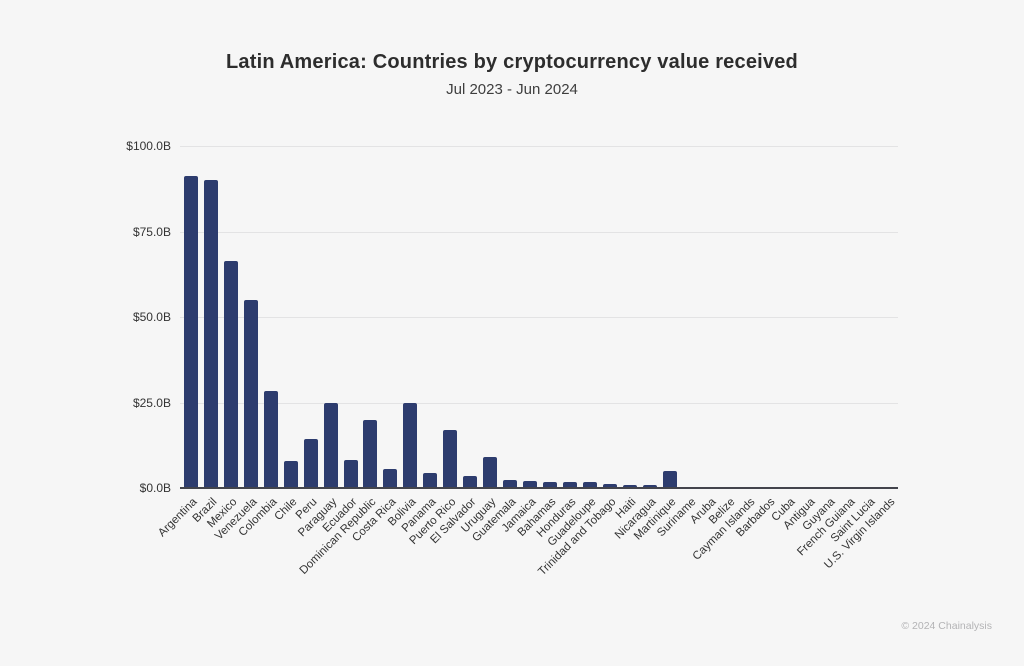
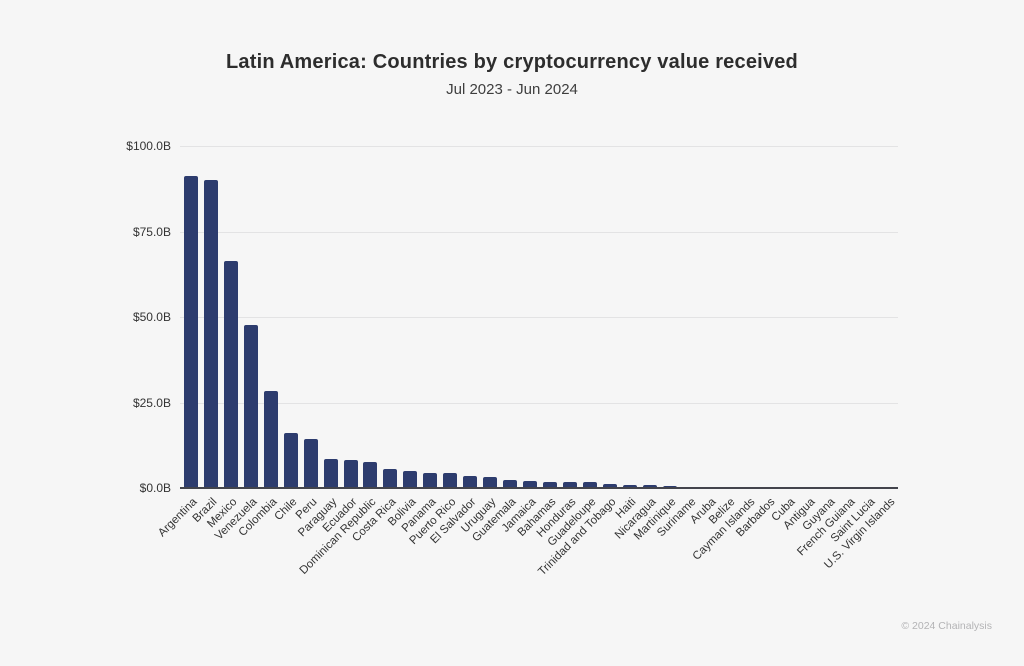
Venezuela: $55B -> $48B
Chile: $8B -> $16B
Paraguay: $25B -> $8B
Dominican Republic: $20B -> $8B
Bolivia: $25B -> $5B
Puerto Rico: $17B -> $4B
Uruguay: $9B -> $3B
Martinique: $5B -> $1B
